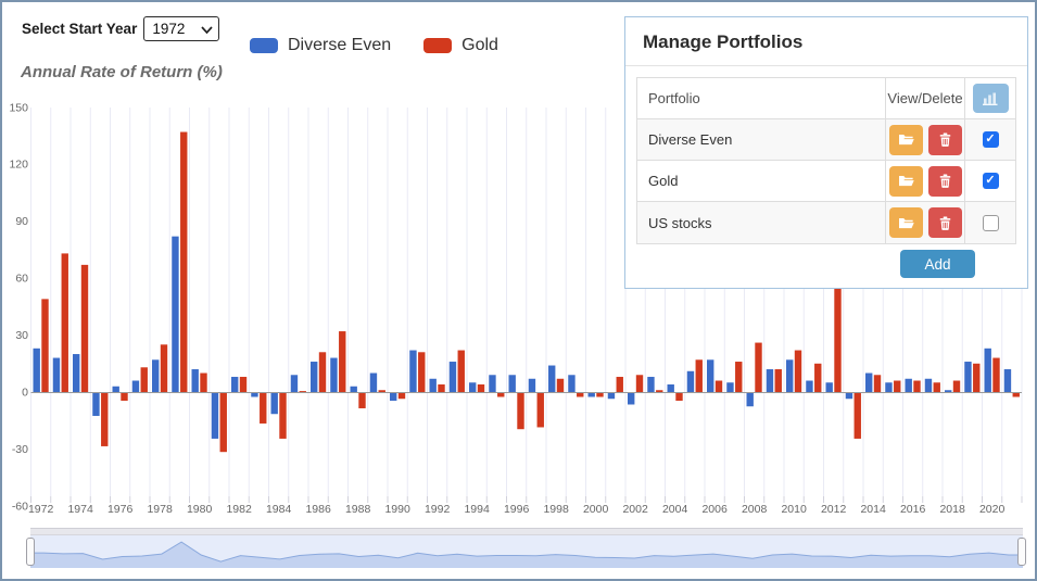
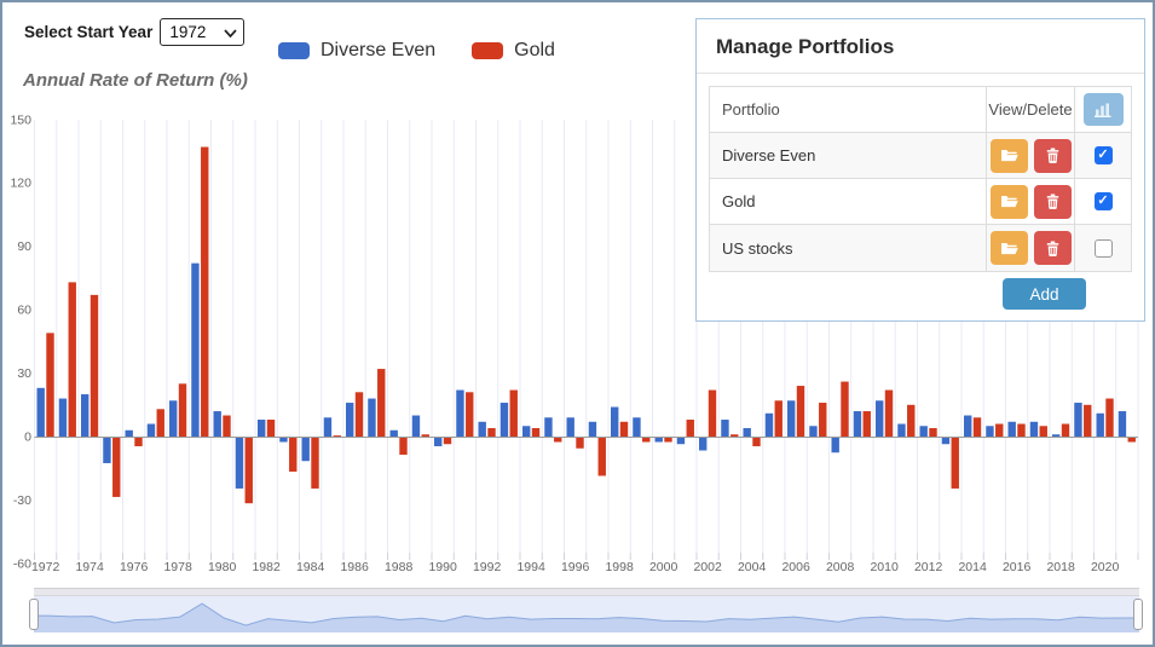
Gold/1996: -19 -> -5
Gold/2002: 9 -> 22
Gold/2006: 6 -> 24
Gold/2012: 58 -> 4
Diverse Even/2020: 23 -> 11
